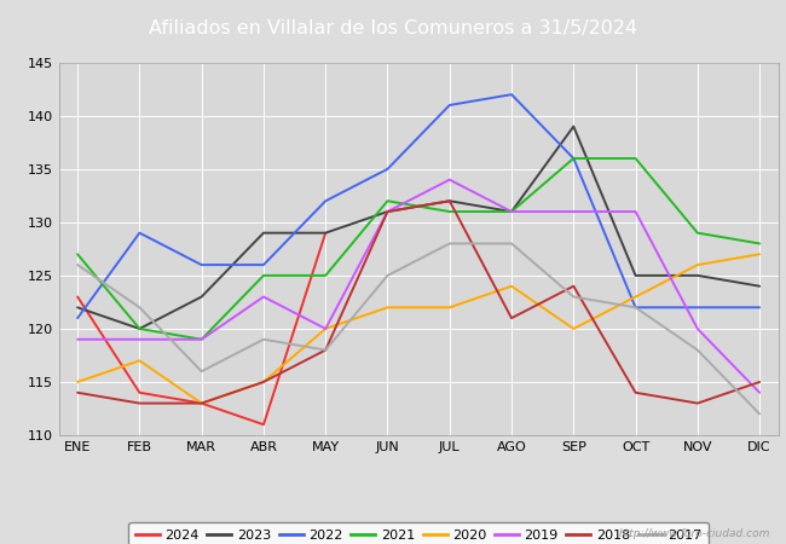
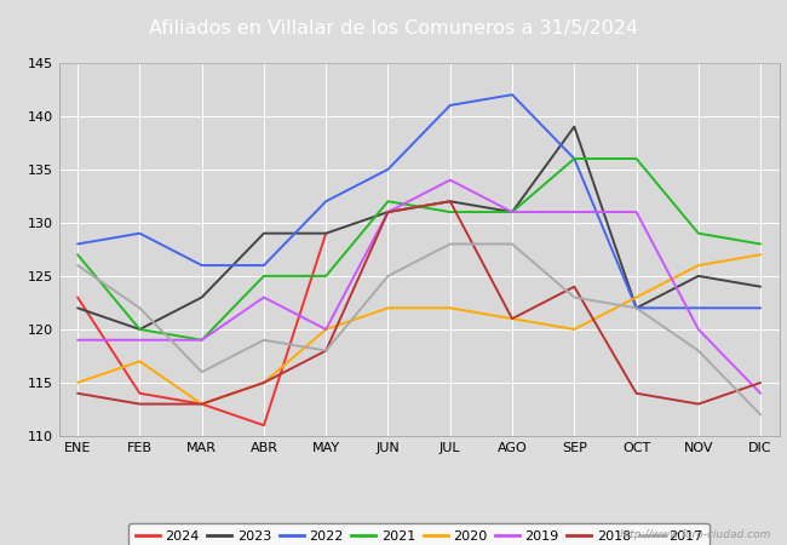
2022/ENE: 121 -> 128
2020/AGO: 124 -> 121
2023/OCT: 125 -> 122
